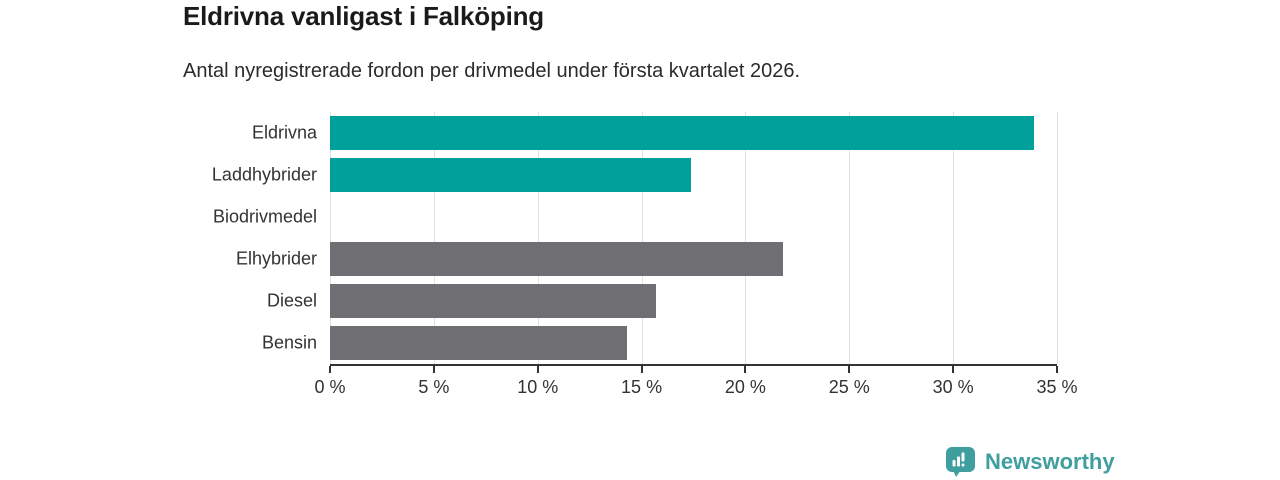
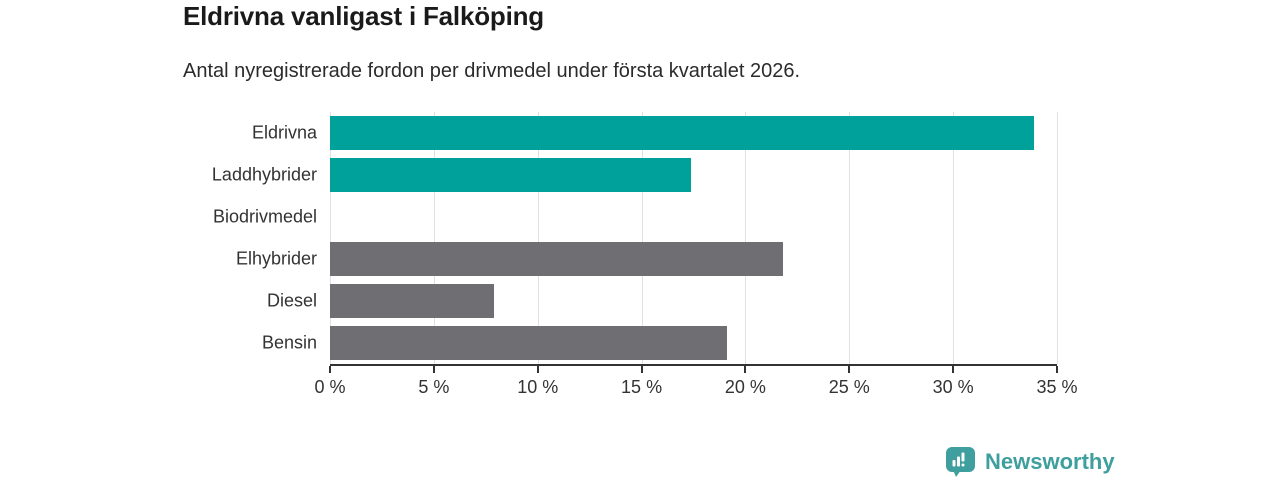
Diesel: 15.7% -> 7.9%
Bensin: 14.3% -> 19.1%
